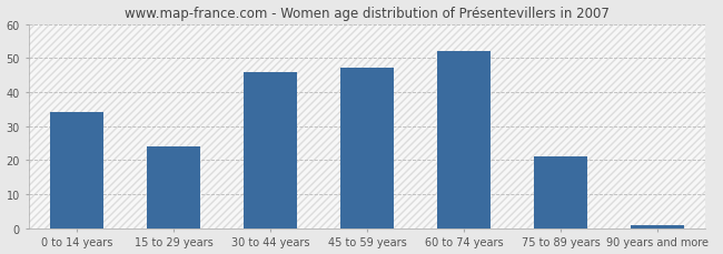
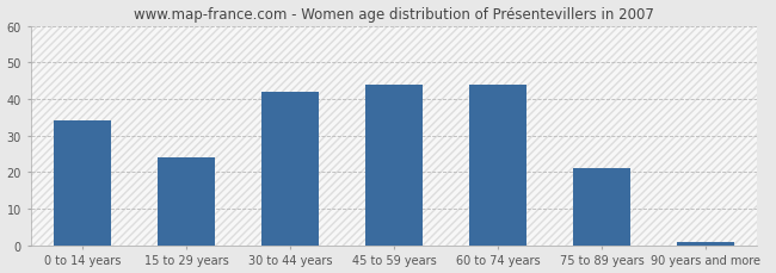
30 to 44 years: 46 -> 42
45 to 59 years: 47 -> 44
60 to 74 years: 52 -> 44
